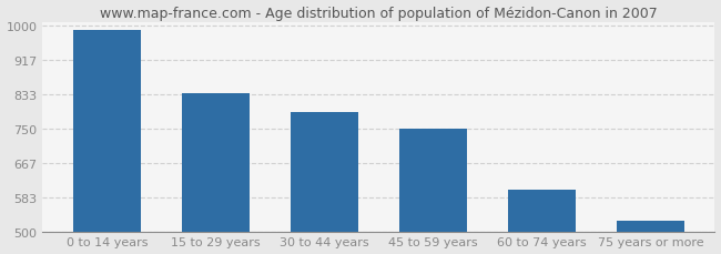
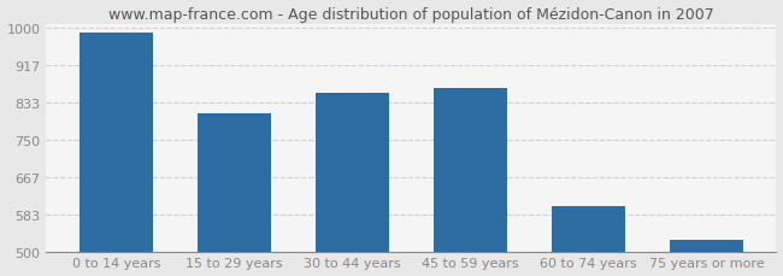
15 to 29 years: 835 -> 810
30 to 44 years: 790 -> 855
45 to 59 years: 750 -> 865
